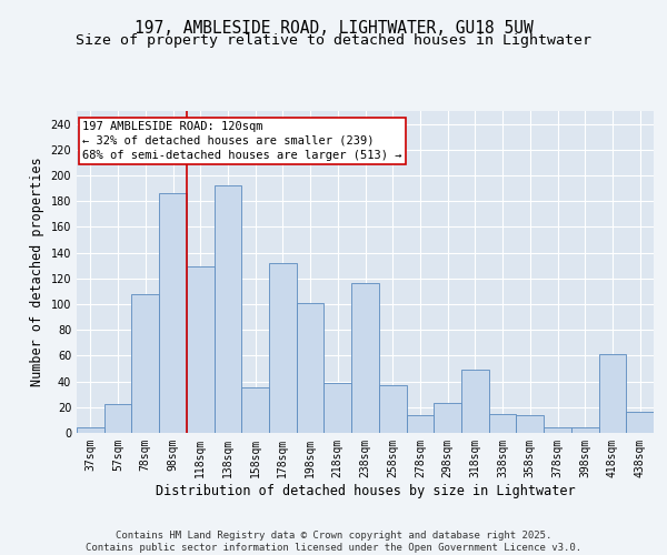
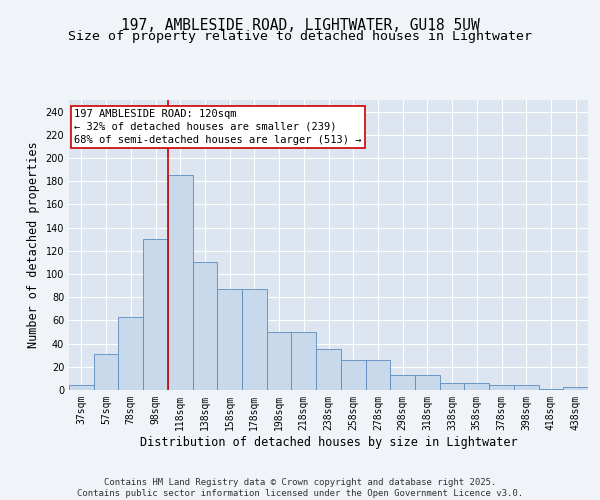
57sqm: 22 -> 31
78sqm: 108 -> 63
98sqm: 186 -> 130
118sqm: 129 -> 185
138sqm: 192 -> 110
158sqm: 35 -> 87
178sqm: 132 -> 87
198sqm: 101 -> 50
218sqm: 39 -> 50
238sqm: 116 -> 35
258sqm: 37 -> 26
278sqm: 14 -> 26
298sqm: 23 -> 13
318sqm: 49 -> 13
338sqm: 15 -> 6
358sqm: 14 -> 6
418sqm: 61 -> 1
438sqm: 16 -> 3
